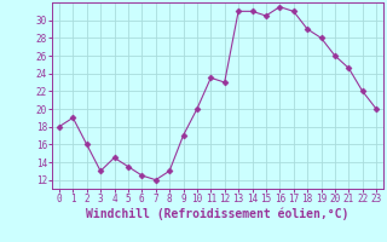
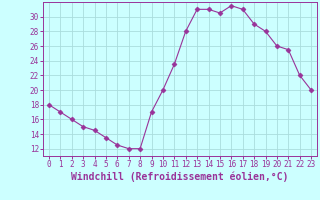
1: 19.0 -> 17.0
3: 13.0 -> 15.0
8: 13.0 -> 12.0
12: 23.0 -> 28.0
21: 24.6 -> 25.5
